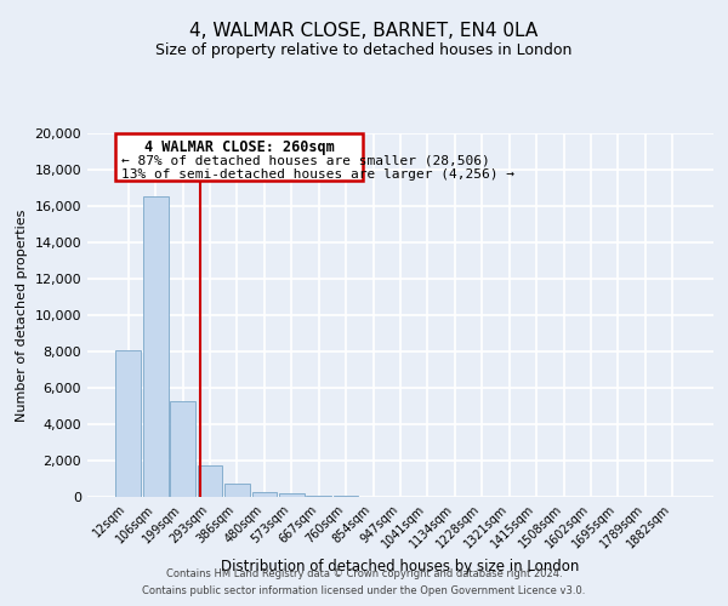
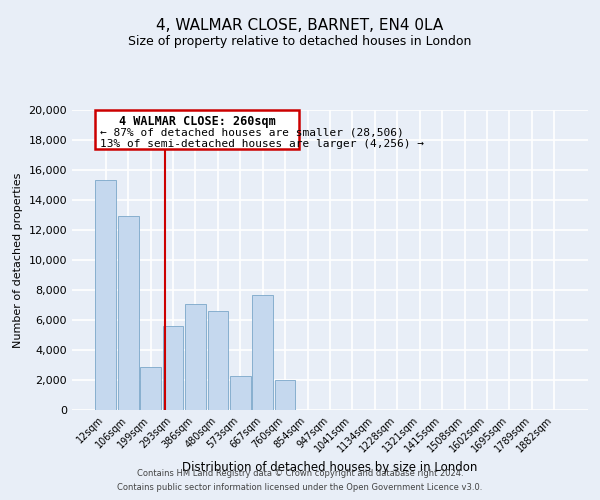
12sqm: 8,100 -> 15,300
106sqm: 16,500 -> 12,900
199sqm: 5,300 -> 2,900
293sqm: 1,800 -> 5,600
386sqm: 800 -> 7,100
480sqm: 300 -> 6,600
573sqm: 200 -> 2,300
667sqm: 100 -> 7,700
760sqm: 0 -> 2,000
